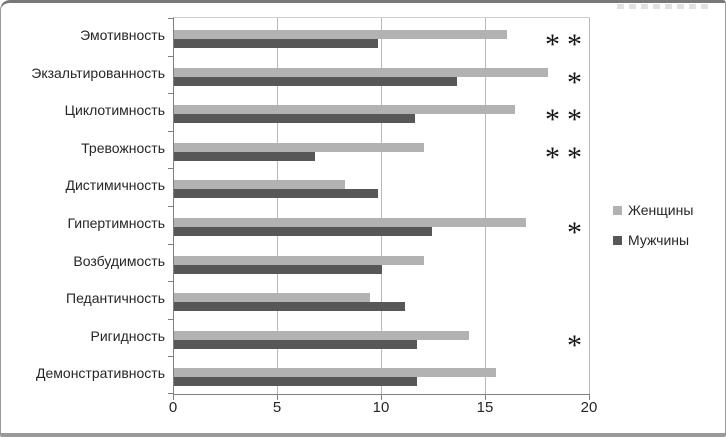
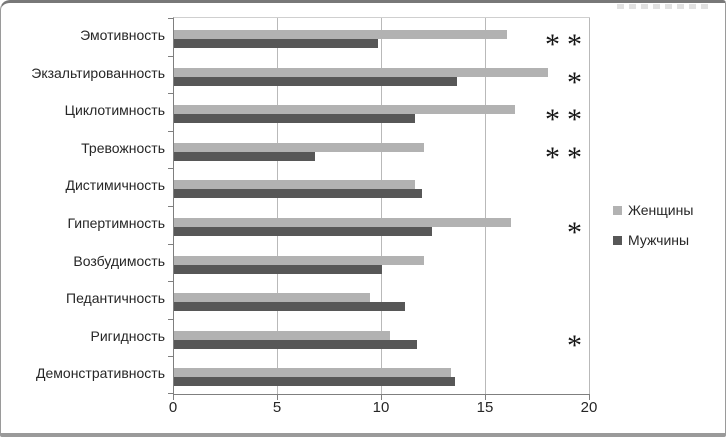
Женщины/Дистимичность: 8.2 -> 11.6
Мужчины/Дистимичность: 9.8 -> 11.9
Женщины/Гипертимность: 16.9 -> 16.2
Женщины/Ригидность: 14.2 -> 10.4
Женщины/Демонстративность: 15.5 -> 13.3
Мужчины/Демонстративность: 11.7 -> 13.5
